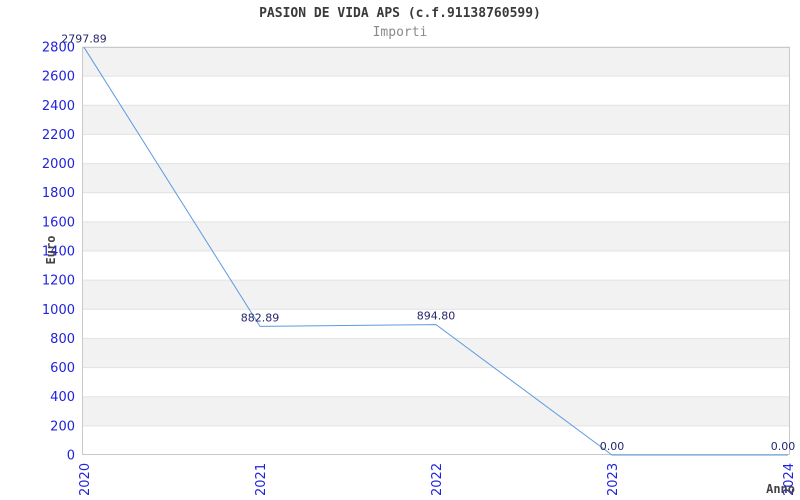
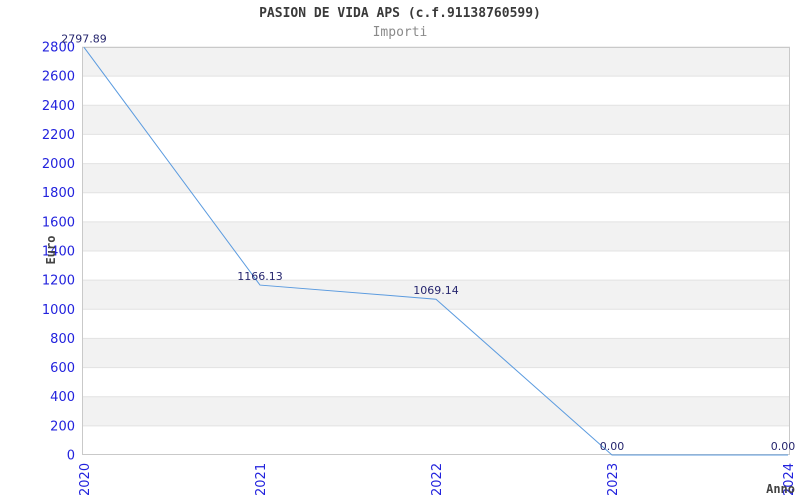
2021: 882.89 -> 1166.13
2022: 894.80 -> 1069.14
